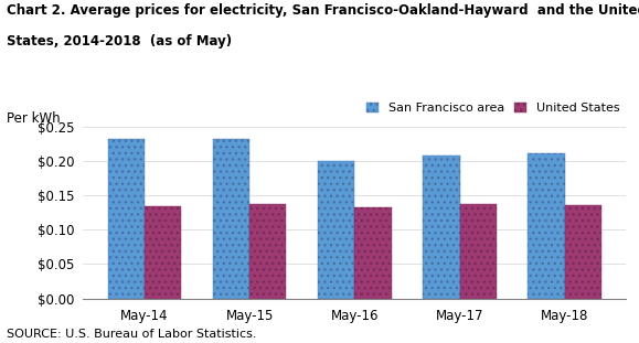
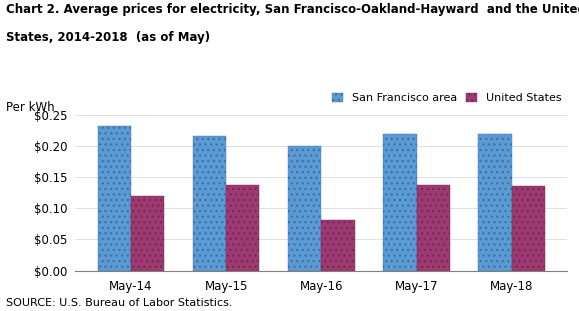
United States/May-14: $0.135 -> $0.120
San Francisco area/May-15: $0.232 -> $0.216
United States/May-16: $0.132 -> $0.082
San Francisco area/May-17: $0.209 -> $0.220
San Francisco area/May-18: $0.211 -> $0.220
